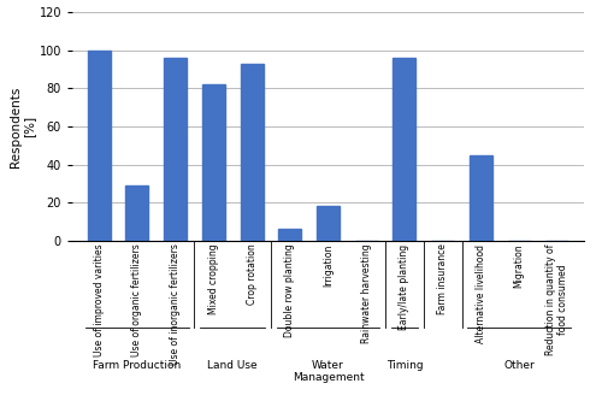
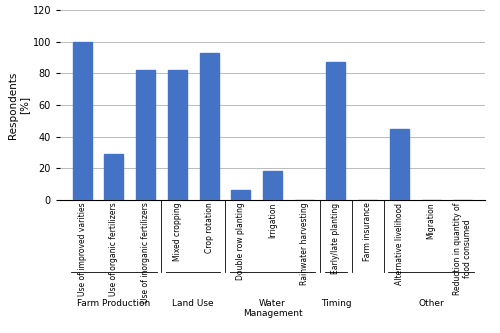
Use of inorganic fertilizers: 96 -> 82
Early/late planting: 96 -> 87
